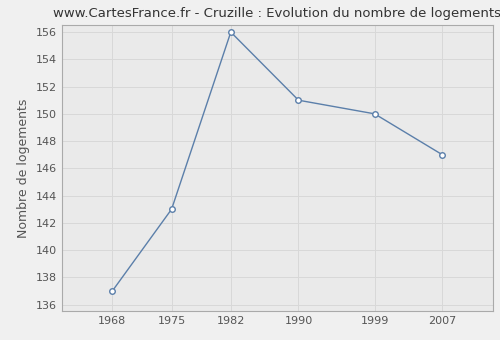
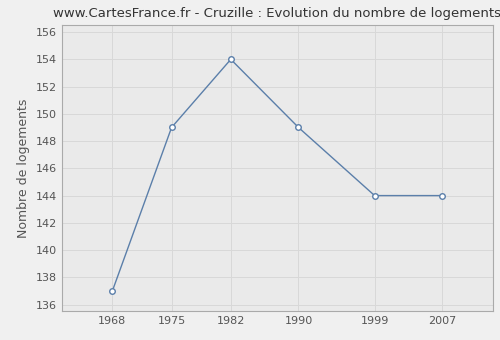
1975: 143 -> 149
1982: 156 -> 154
1990: 151 -> 149
1999: 150 -> 144
2007: 147 -> 144
